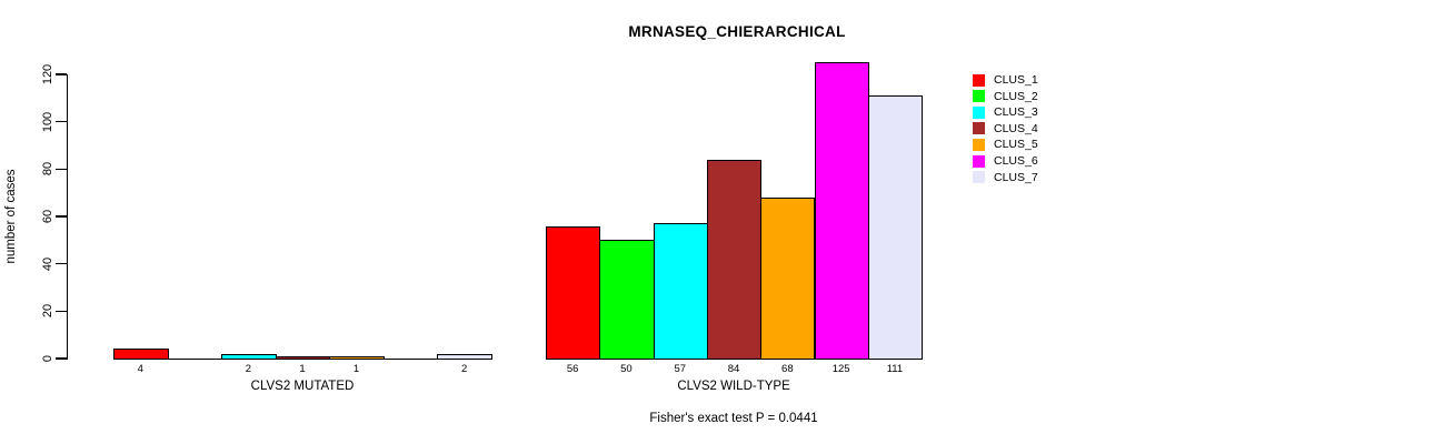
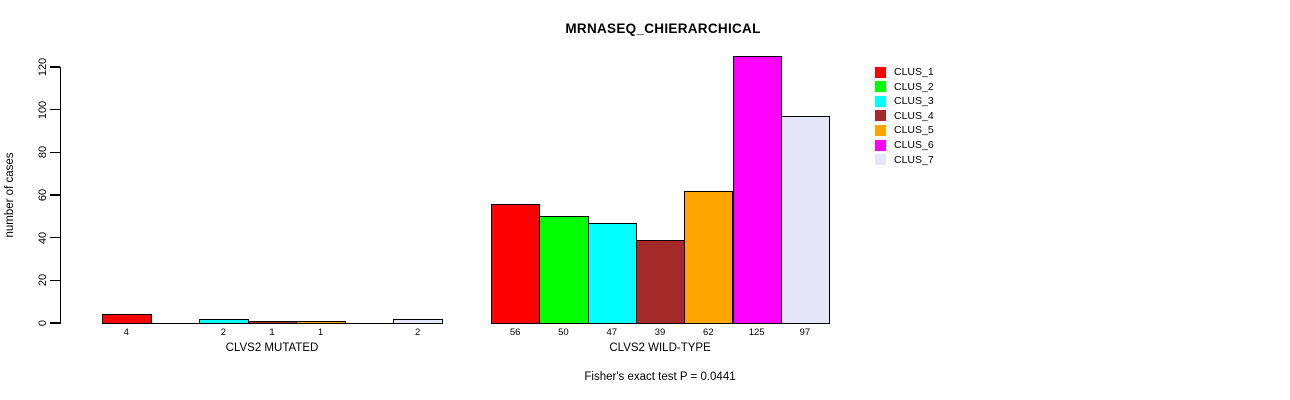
CLUS_3/CLVS2 WILD-TYPE: 57 -> 47
CLUS_4/CLVS2 WILD-TYPE: 84 -> 39
CLUS_5/CLVS2 WILD-TYPE: 68 -> 62
CLUS_7/CLVS2 WILD-TYPE: 111 -> 97
